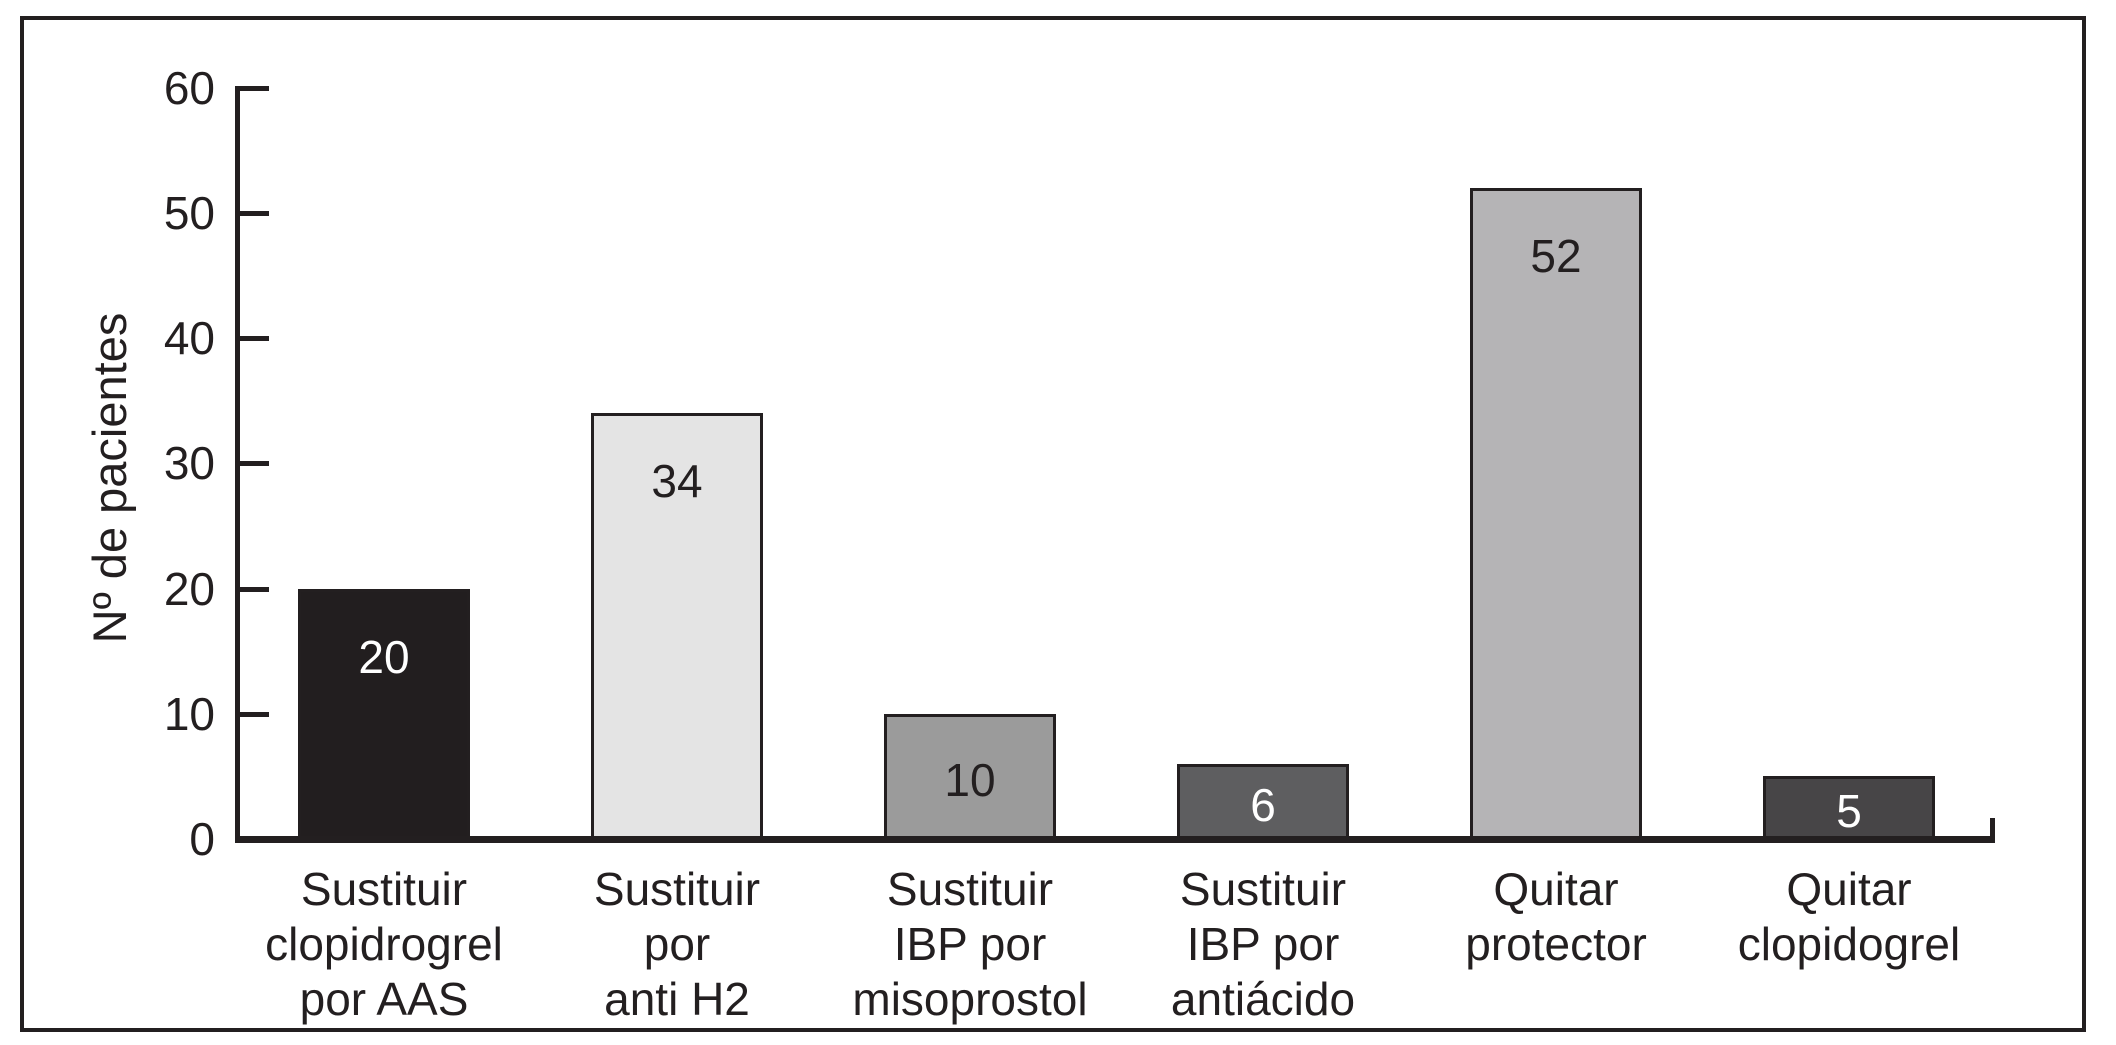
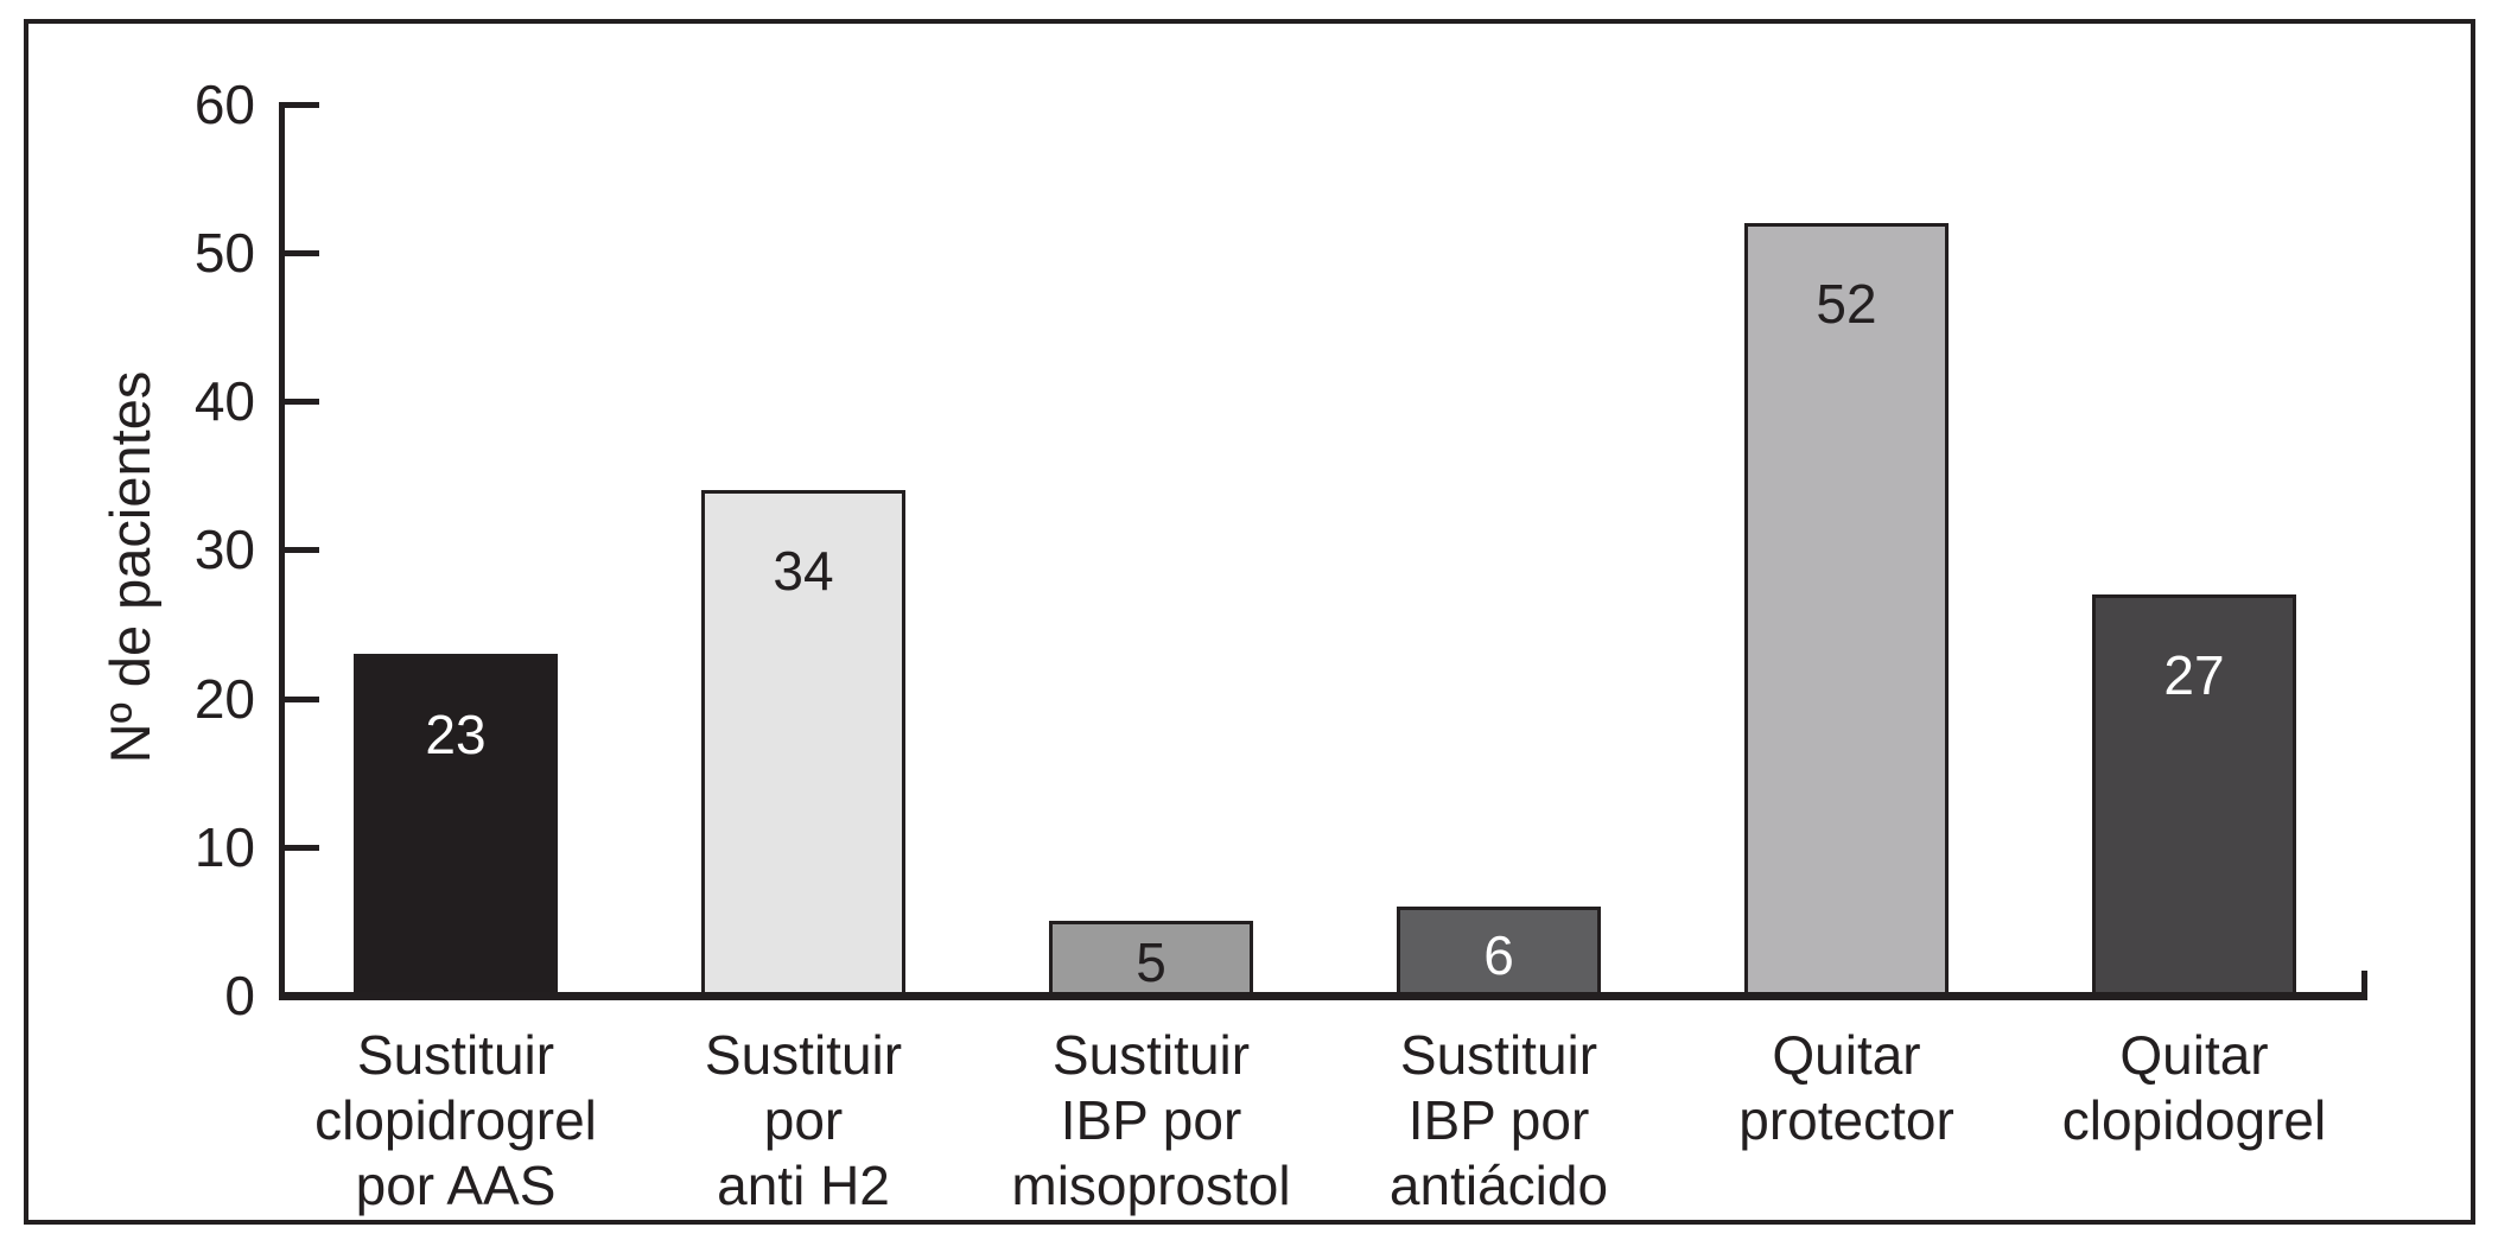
Sustituir clopidrogrel por AAS: 20 -> 23
Sustituir IBP por misoprostol: 10 -> 5
Quitar clopidogrel: 5 -> 27
